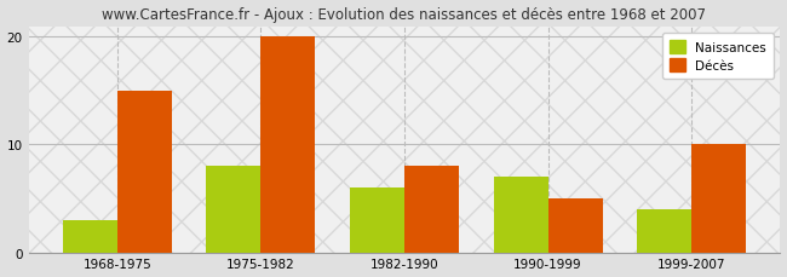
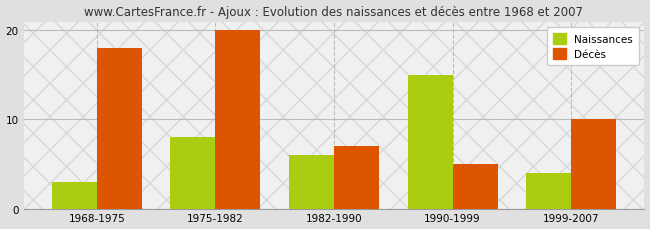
Décès/1968-1975: 15 -> 18
Décès/1982-1990: 8 -> 7
Naissances/1990-1999: 7 -> 15
